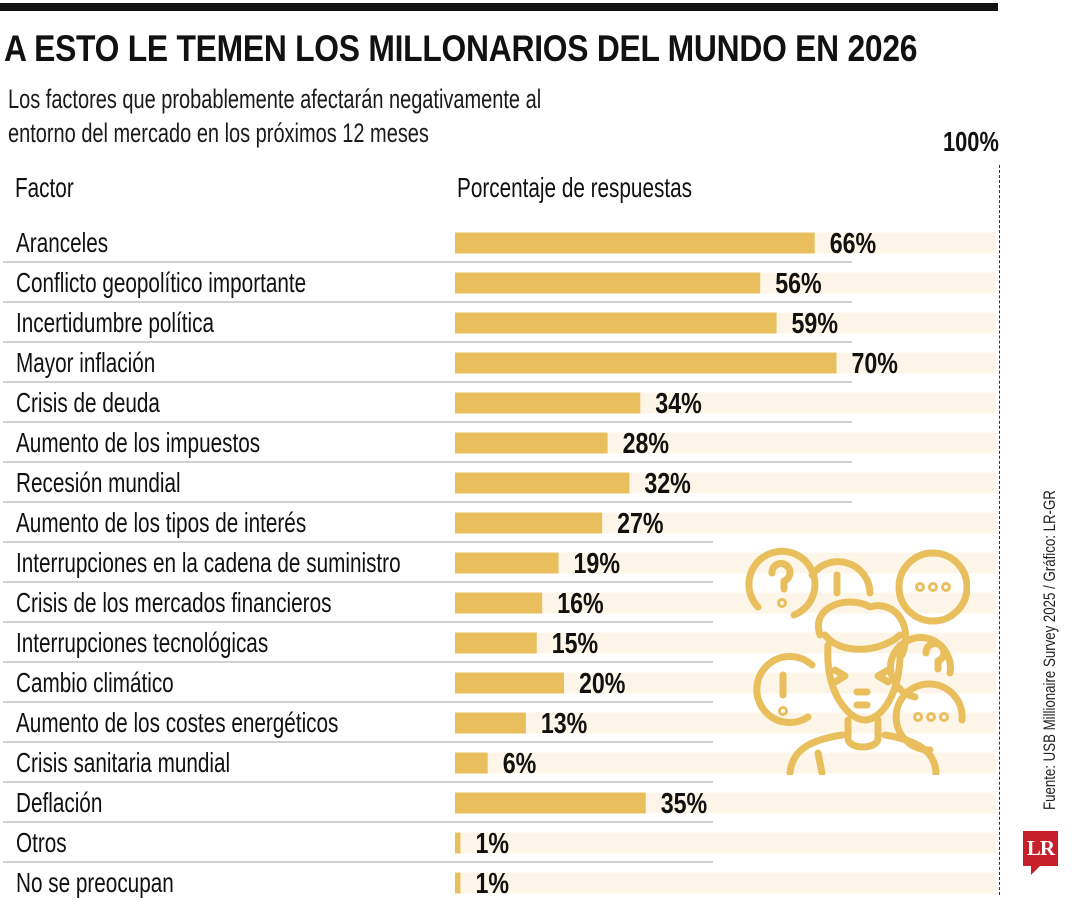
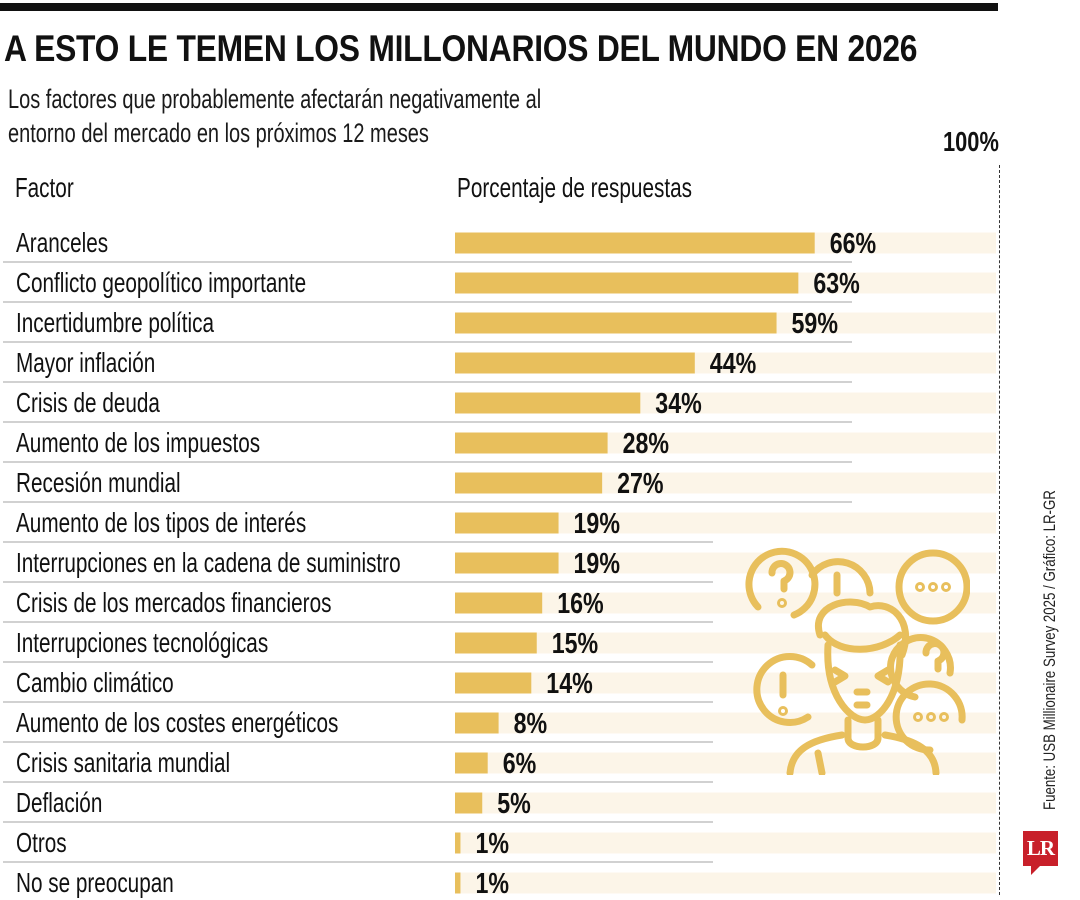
Conflicto geopolítico importante: 56% -> 63%
Mayor inflación: 70% -> 44%
Recesión mundial: 32% -> 27%
Aumento de los tipos de interés: 27% -> 19%
Cambio climático: 20% -> 14%
Aumento de los costes energéticos: 13% -> 8%
Deflación: 35% -> 5%
